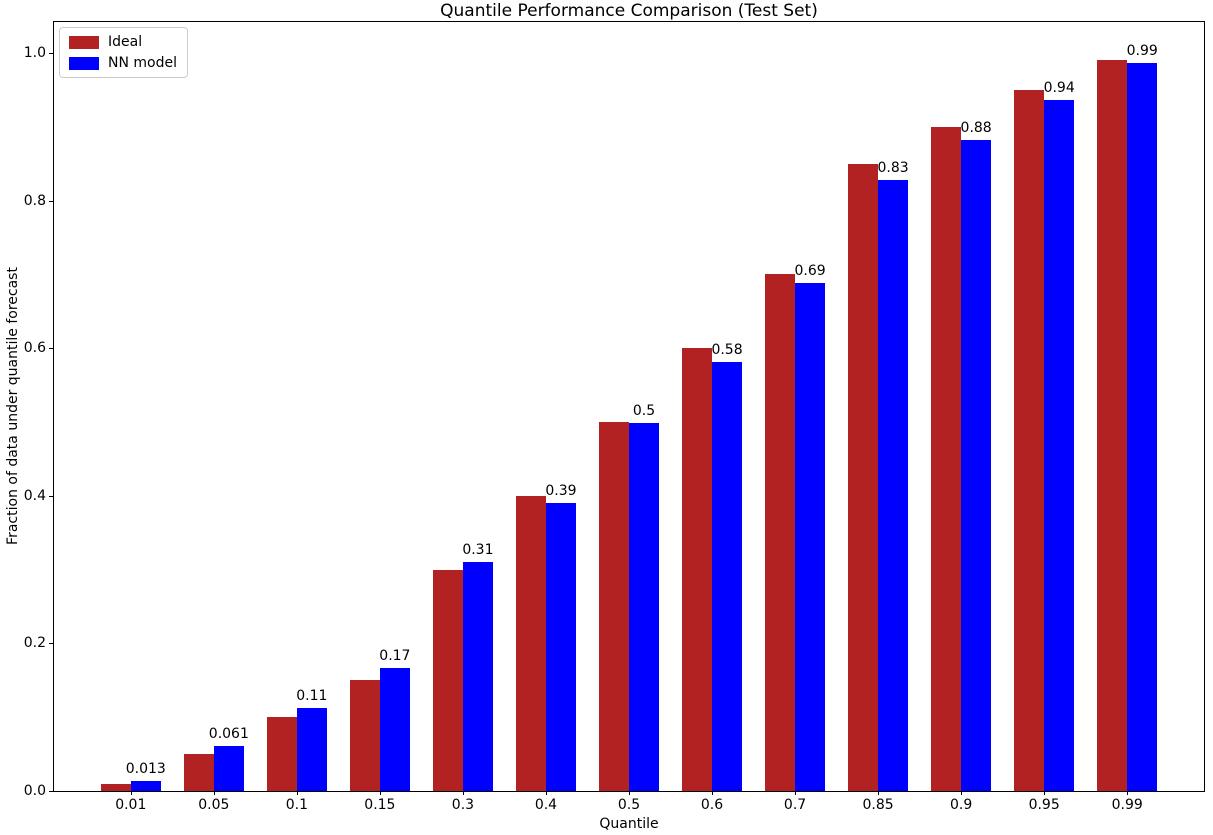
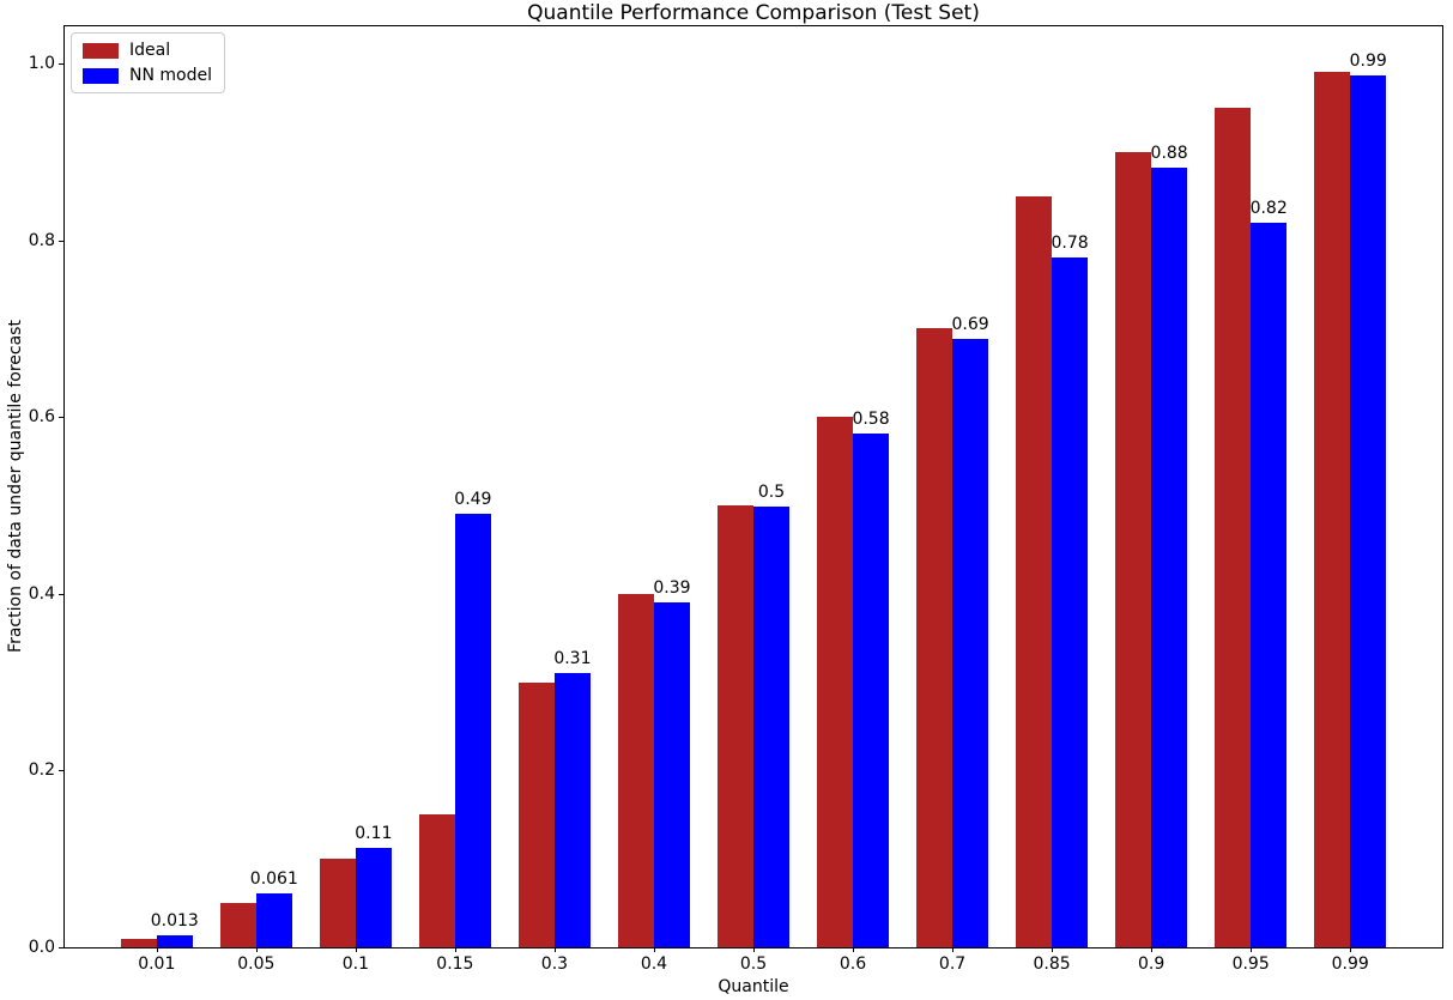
NN model/0.15: 0.17 -> 0.49
NN model/0.85: 0.83 -> 0.78
NN model/0.95: 0.94 -> 0.82
